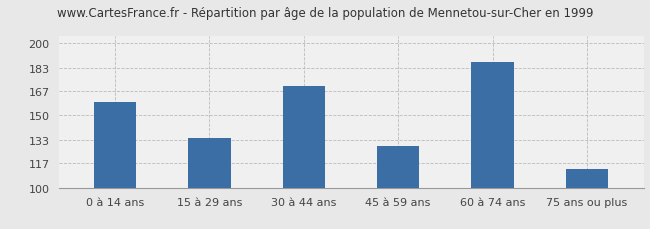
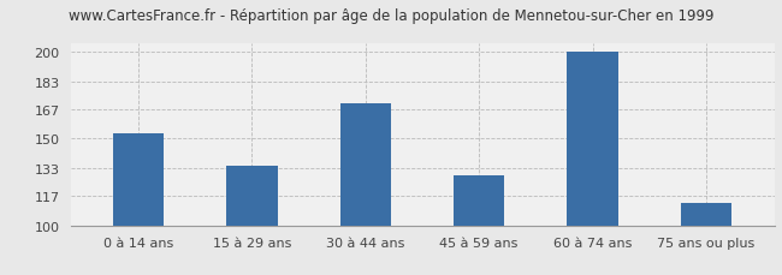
0 à 14 ans: 159 -> 153
60 à 74 ans: 187 -> 200
